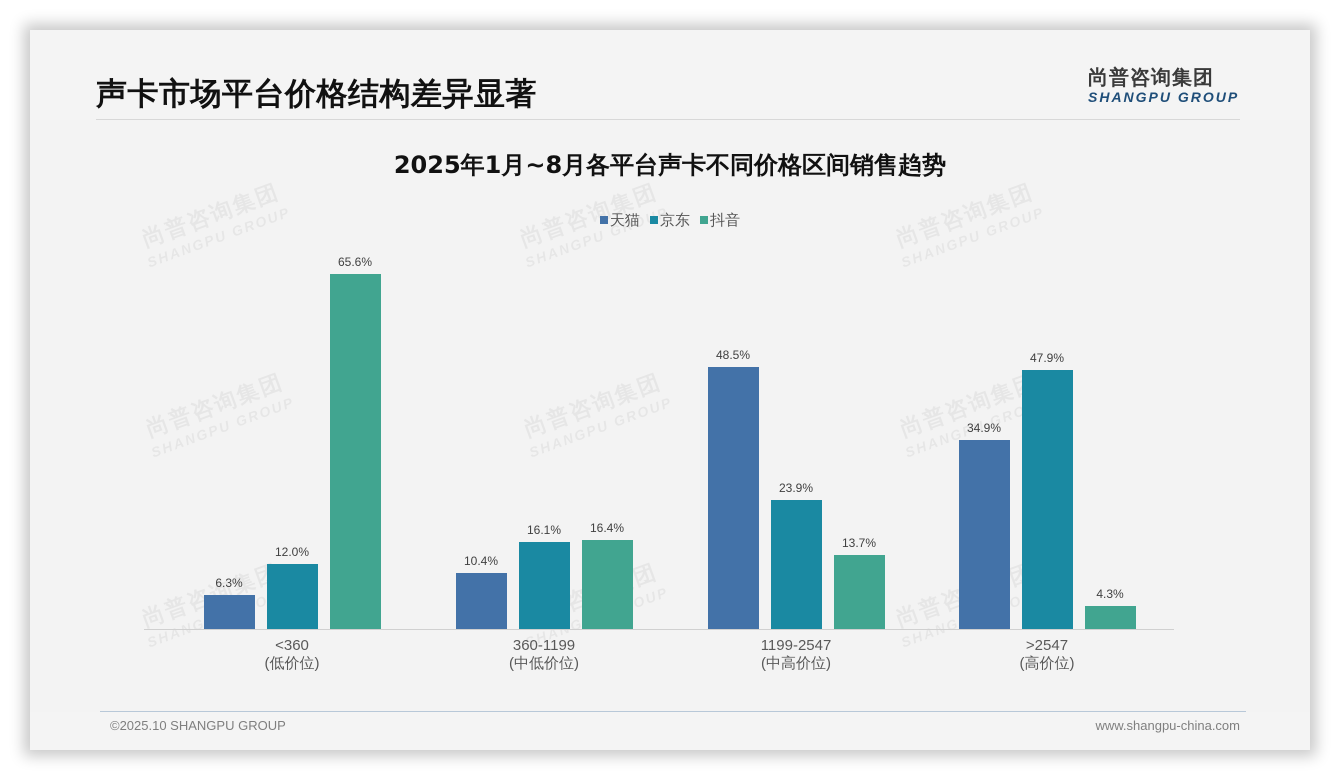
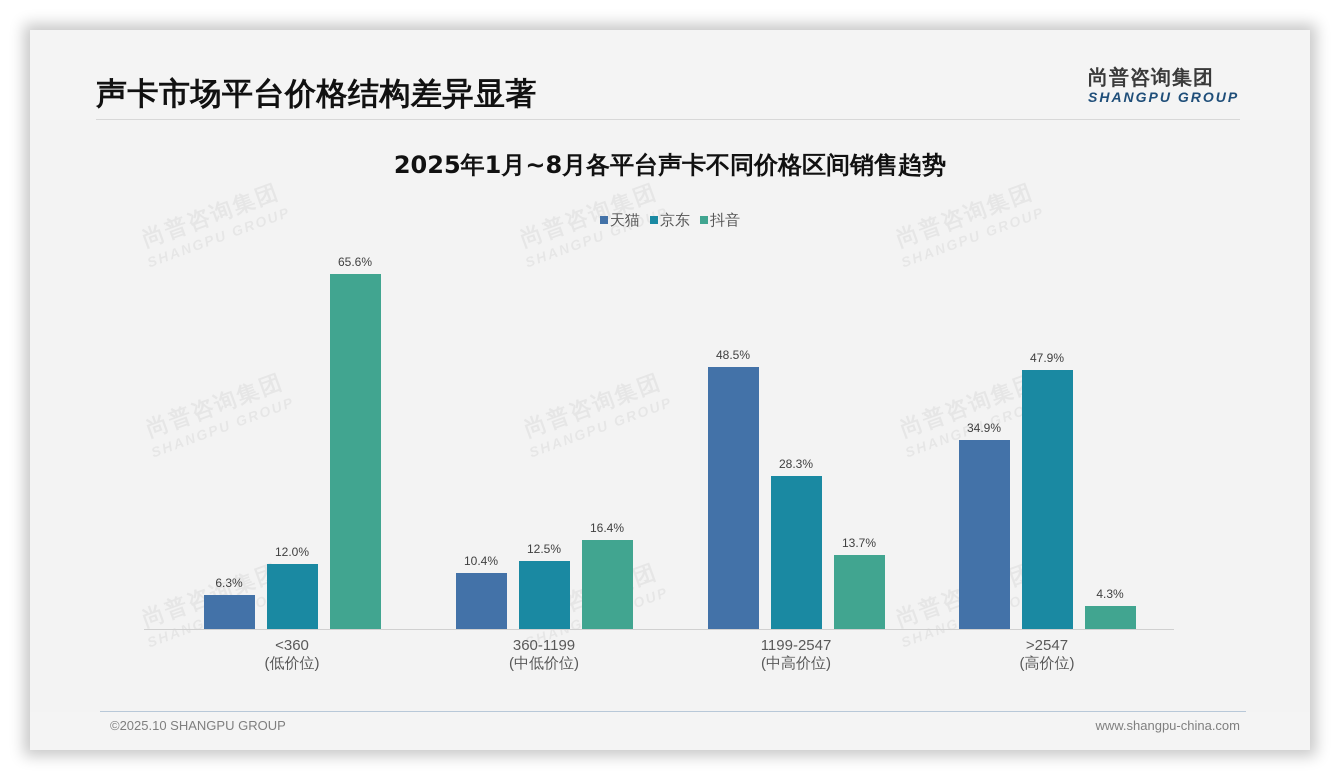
京东/360-1199 (中低价位): 16.1% -> 12.5%
京东/1199-2547 (中高价位): 23.9% -> 28.3%
